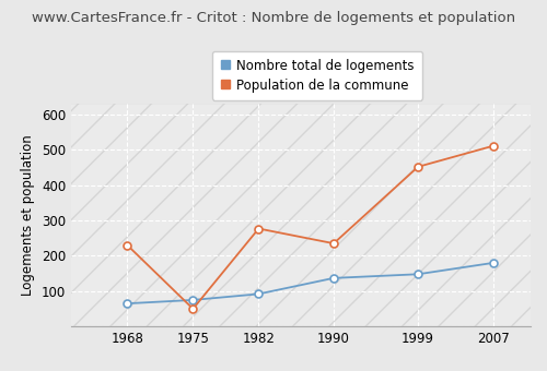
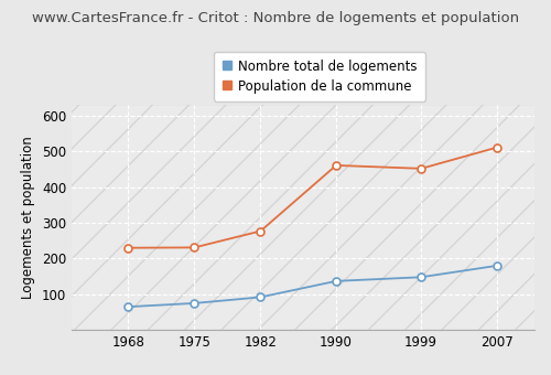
Population de la commune/1975: 50 -> 231
Population de la commune/1990: 235 -> 461
